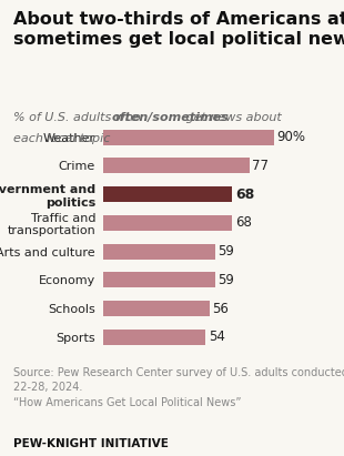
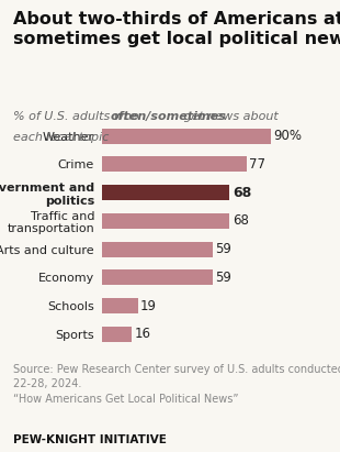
Schools: 56 -> 19
Sports: 54 -> 16
